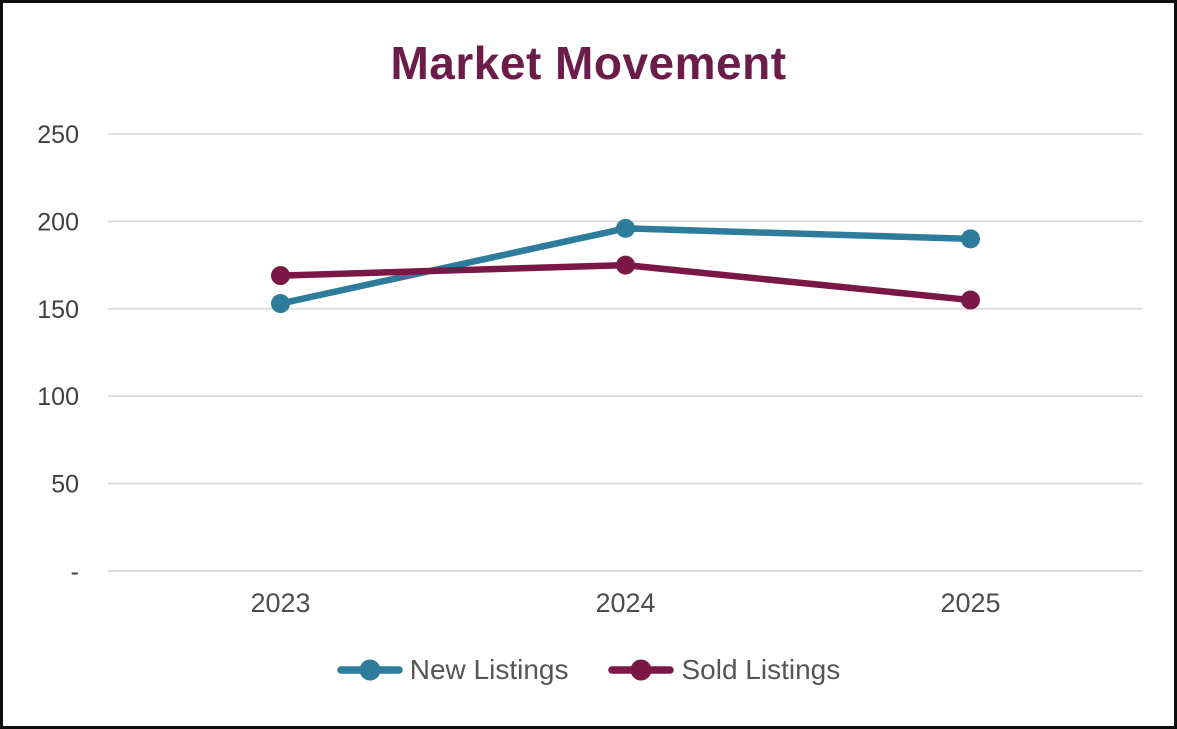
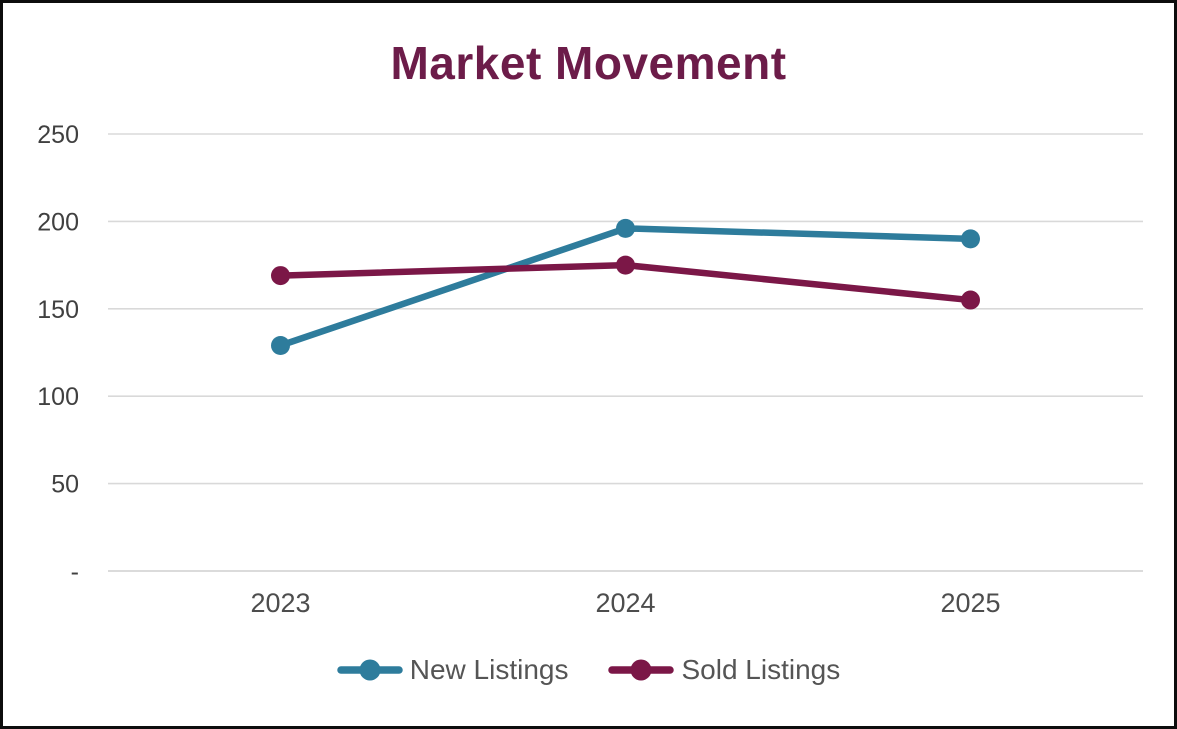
New Listings/2023: 153 -> 129
